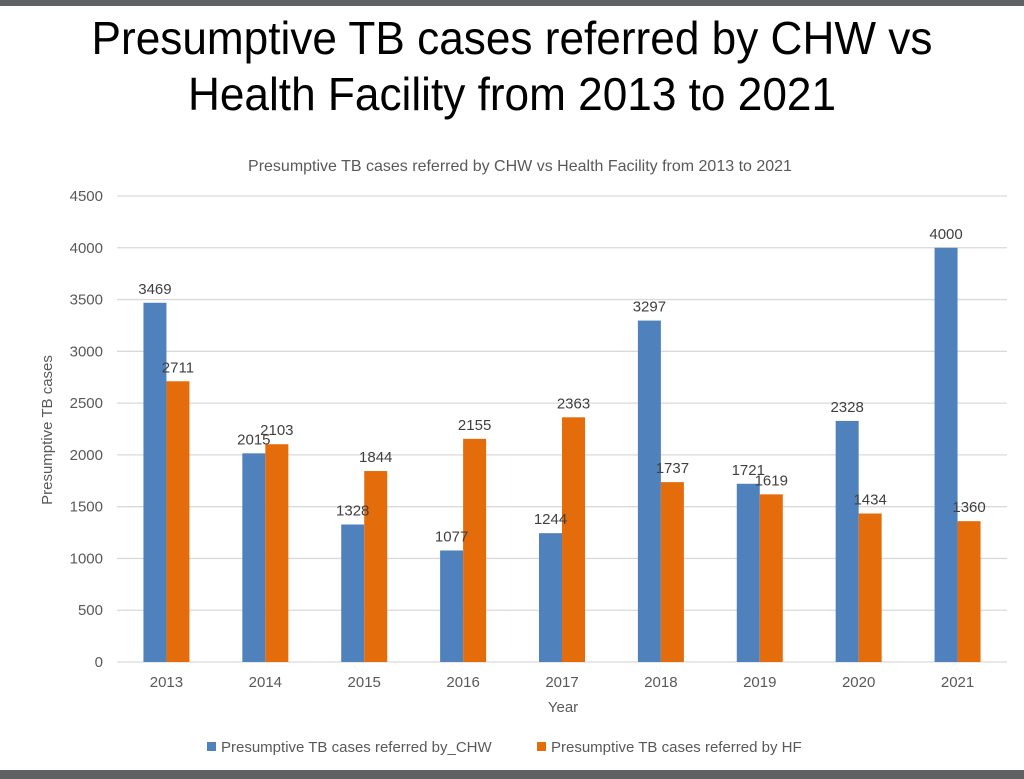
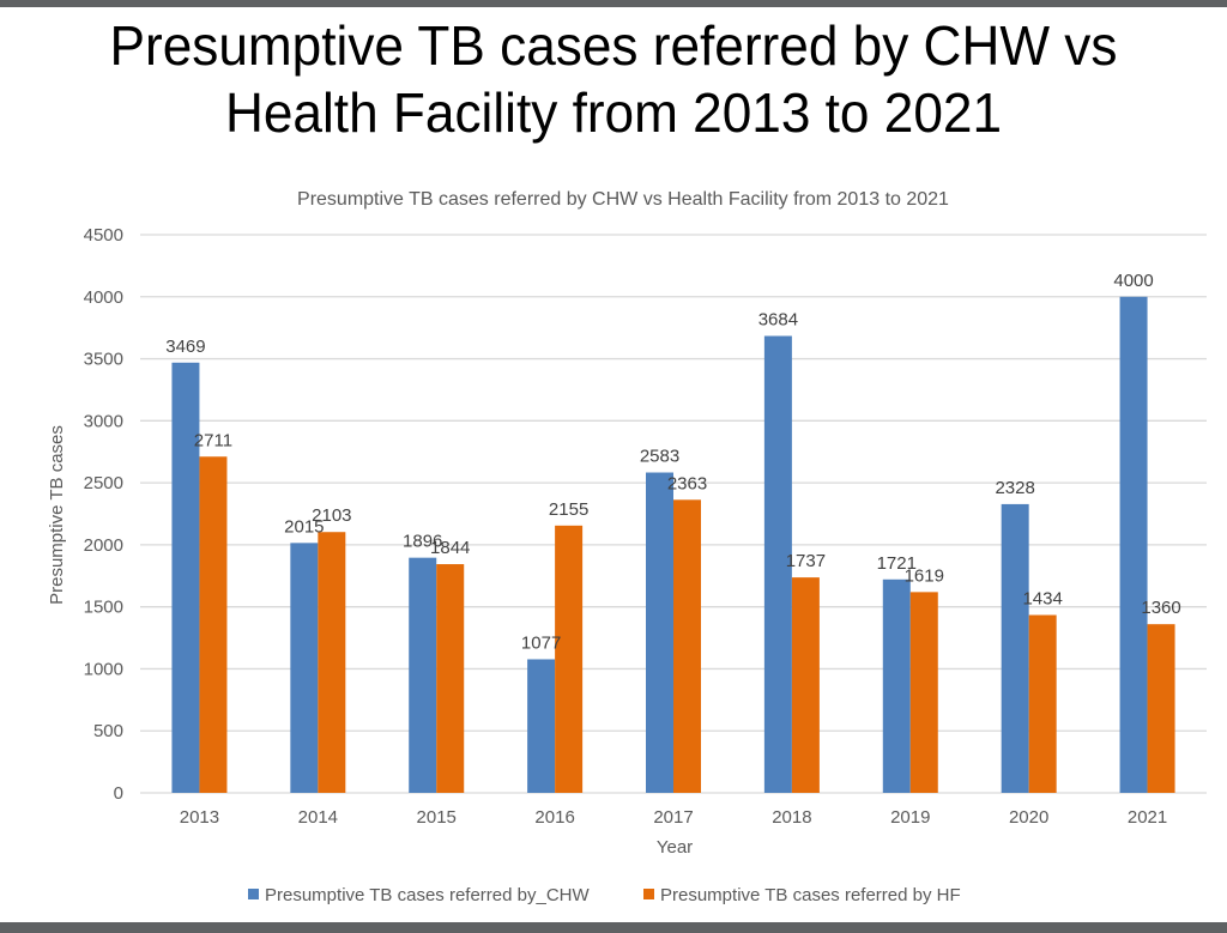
Presumptive TB cases referred by_CHW/2015: 1328 -> 1896
Presumptive TB cases referred by_CHW/2017: 1244 -> 2583
Presumptive TB cases referred by_CHW/2018: 3297 -> 3684
